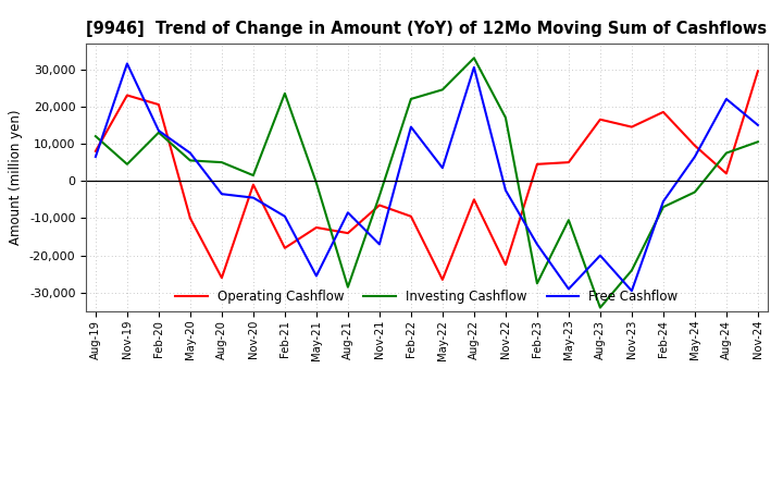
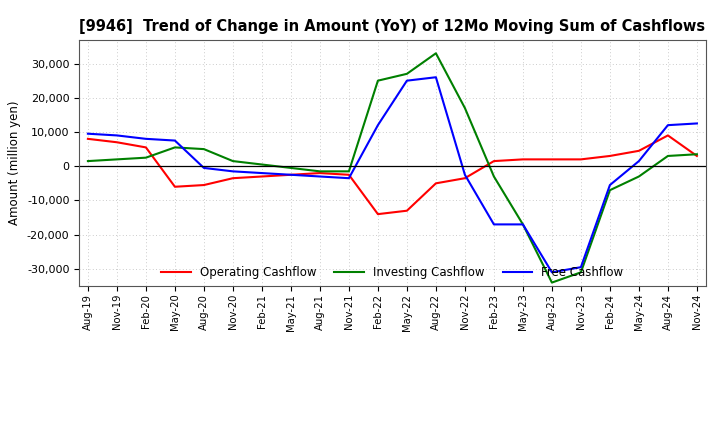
Investing Cashflow/Aug-19: 12,000 -> 1,500
Free Cashflow/Aug-19: 6,500 -> 9,500
Operating Cashflow/Nov-19: 23,000 -> 7,000
Investing Cashflow/Nov-19: 4,500 -> 2,000
Free Cashflow/Nov-19: 31,500 -> 9,000
Operating Cashflow/Feb-20: 20,500 -> 5,500
Investing Cashflow/Feb-20: 13,000 -> 2,500
Free Cashflow/Feb-20: 13,500 -> 8,000
Operating Cashflow/May-20: -10,000 -> -6,000
Operating Cashflow/Aug-20: -26,000 -> -5,500
Free Cashflow/Aug-20: -3,500 -> -500
Operating Cashflow/Nov-20: -1,000 -> -3,500
Free Cashflow/Nov-20: -4,500 -> -1,500
Operating Cashflow/Feb-21: -18,000 -> -3,000
Investing Cashflow/Feb-21: 23,500 -> 500
Free Cashflow/Feb-21: -9,500 -> -2,000
Operating Cashflow/May-21: -12,500 -> -2,500
Free Cashflow/May-21: -25,500 -> -2,500
Operating Cashflow/Aug-21: -14,000 -> -2,000
Investing Cashflow/Aug-21: -28,500 -> -1,500
Free Cashflow/Aug-21: -8,500 -> -3,000
Operating Cashflow/Nov-21: -6,500 -> -2,500
Investing Cashflow/Nov-21: -4,000 -> -1,500
Free Cashflow/Nov-21: -17,000 -> -3,500
Operating Cashflow/Feb-22: -9,500 -> -14,000
Investing Cashflow/Feb-22: 22,000 -> 25,000
Free Cashflow/Feb-22: 14,500 -> 12,000
Operating Cashflow/May-22: -26,500 -> -13,000
Investing Cashflow/May-22: 24,500 -> 27,000
Free Cashflow/May-22: 3,500 -> 25,000
Free Cashflow/Aug-22: 30,500 -> 26,000
Operating Cashflow/Nov-22: -22,500 -> -3,500
Operating Cashflow/Feb-23: 4,500 -> 1,500
Investing Cashflow/Feb-23: -27,500 -> -3,000
Operating Cashflow/May-23: 5,000 -> 2,000
Investing Cashflow/May-23: -10,500 -> -17,000
Free Cashflow/May-23: -29,000 -> -17,000
Operating Cashflow/Aug-23: 16,500 -> 2,000
Free Cashflow/Aug-23: -20,000 -> -31,000
Operating Cashflow/Nov-23: 14,500 -> 2,000
Investing Cashflow/Nov-23: -24,000 -> -31,000
Operating Cashflow/Feb-24: 18,500 -> 3,000
Operating Cashflow/May-24: 9,500 -> 4,500
Free Cashflow/May-24: 6,500 -> 1,500
Operating Cashflow/Aug-24: 2,000 -> 9,000
Investing Cashflow/Aug-24: 7,500 -> 3,000
Free Cashflow/Aug-24: 22,000 -> 12,000
Operating Cashflow/Nov-24: 29,500 -> 3,000
Investing Cashflow/Nov-24: 10,500 -> 3,500
Free Cashflow/Nov-24: 15,000 -> 12,500
